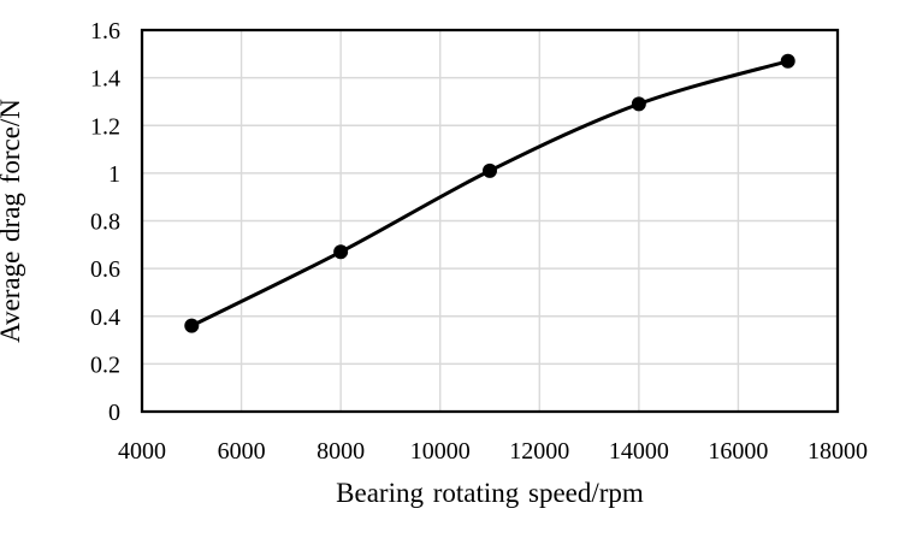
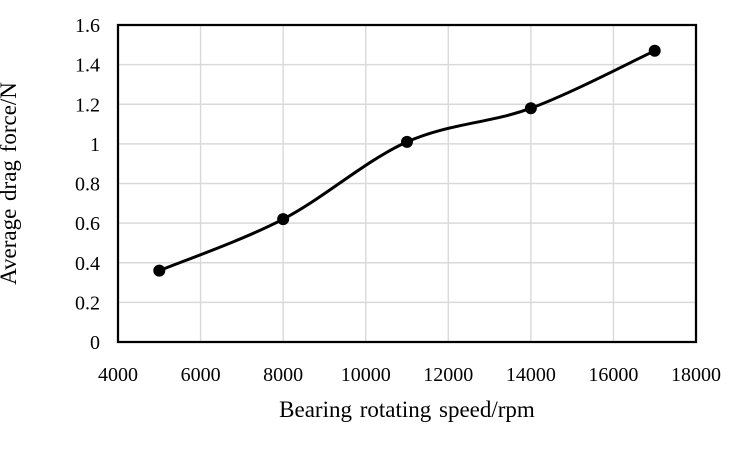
8000: 0.67 -> 0.62
14000: 1.29 -> 1.18
